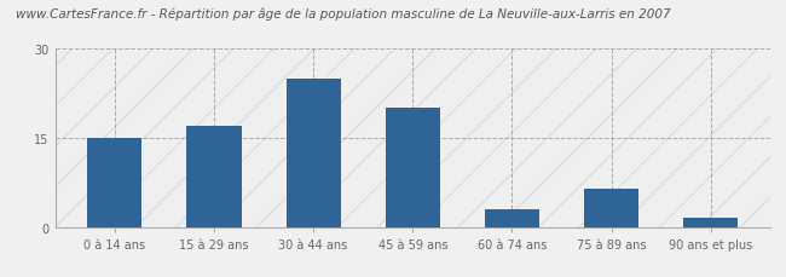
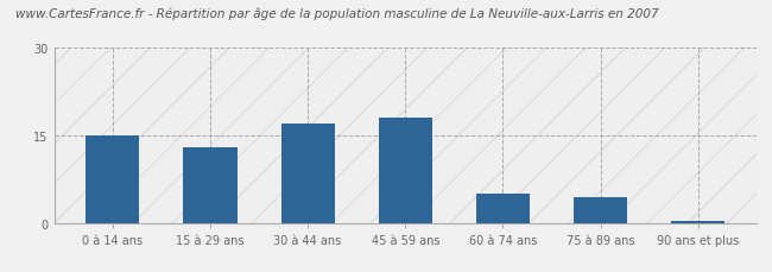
15 à 29 ans: 17.0 -> 13.0
30 à 44 ans: 25.0 -> 17.0
45 à 59 ans: 20.0 -> 18.0
60 à 74 ans: 3.0 -> 5.0
75 à 89 ans: 6.5 -> 4.5
90 ans et plus: 1.5 -> 0.3
